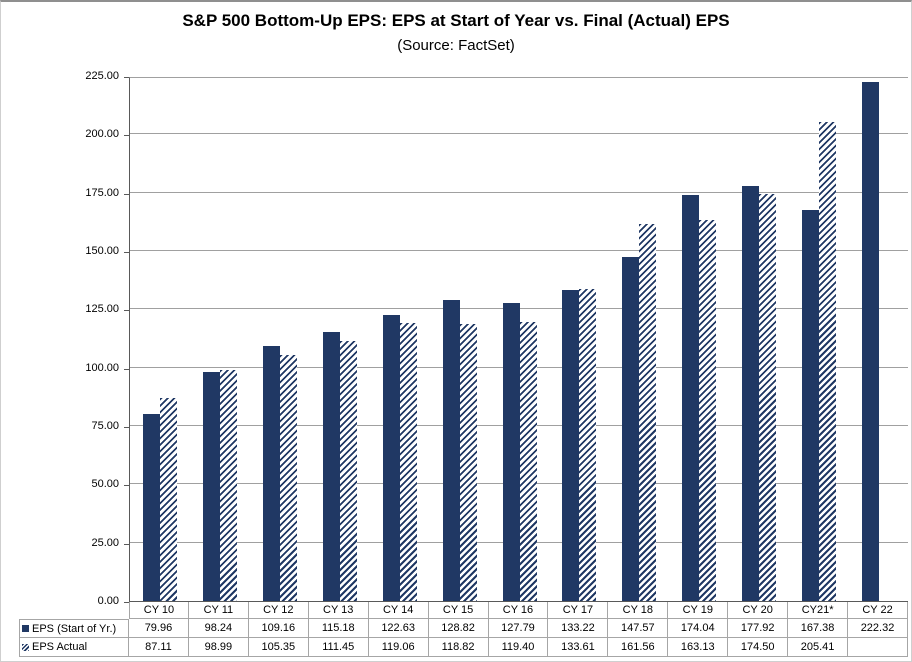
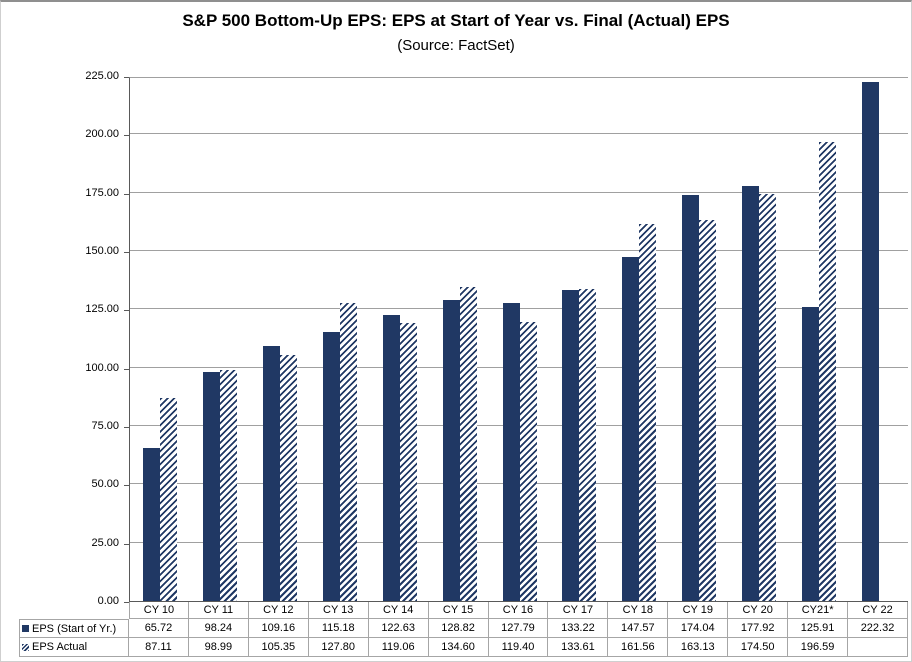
EPS (Start of Yr.)/CY 10: 79.96 -> 65.72
EPS Actual/CY 13: 111.45 -> 127.80
EPS Actual/CY 15: 118.82 -> 134.60
EPS (Start of Yr.)/CY21*: 167.38 -> 125.91
EPS Actual/CY21*: 205.41 -> 196.59
